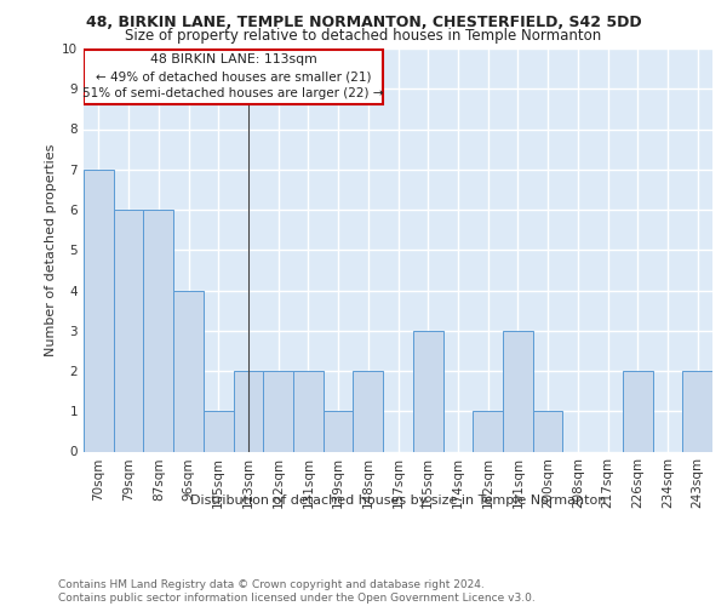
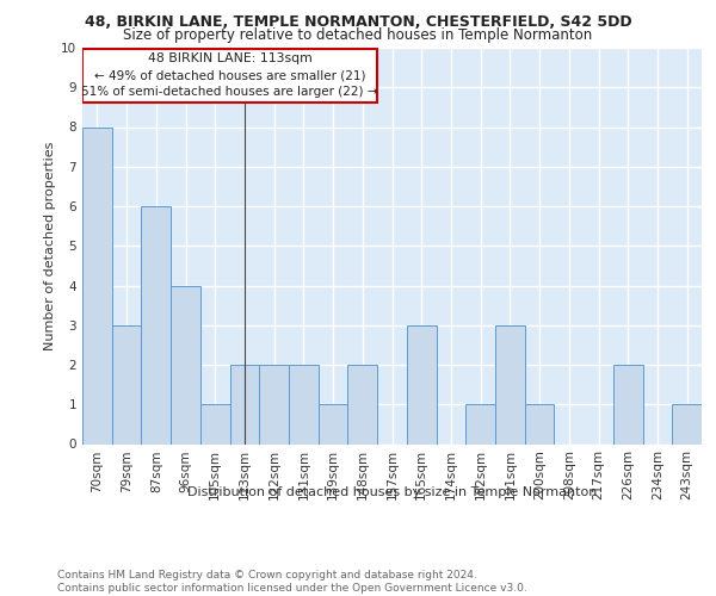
70sqm: 7 -> 8
79sqm: 6 -> 3
243sqm: 2 -> 1
